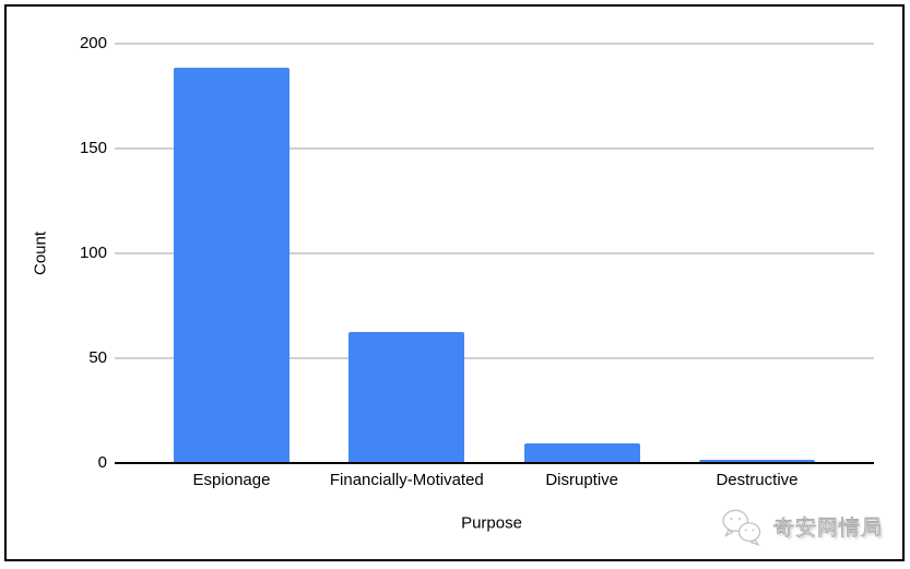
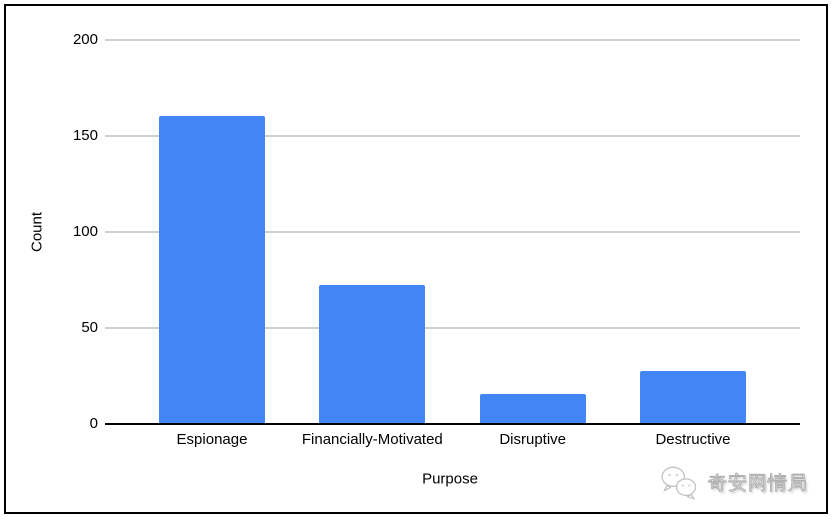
Espionage: 189 -> 161
Financially-Motivated: 63 -> 73
Disruptive: 10 -> 16
Destructive: 2 -> 28
